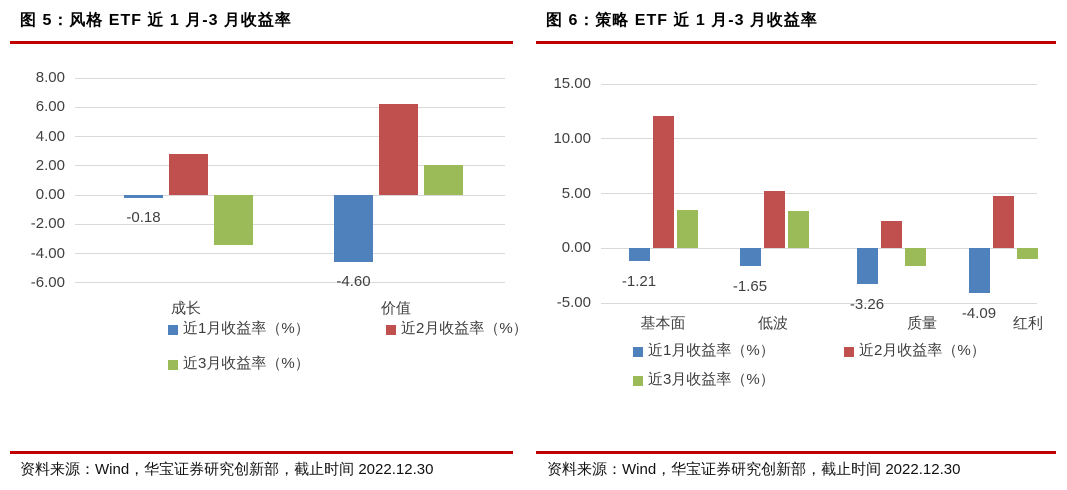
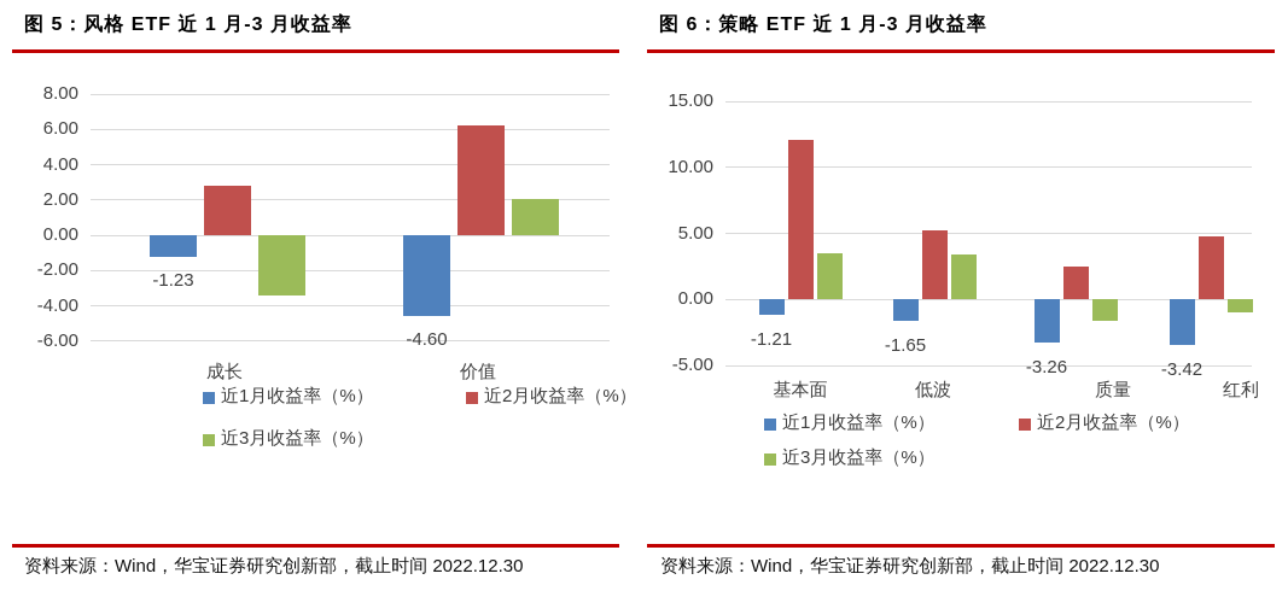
图 5：风格 ETF 近 1 月-3 月收益率/近1月收益率（%）/成长: -0.18 -> -1.23
图 6：策略 ETF 近 1 月-3 月收益率/近1月收益率（%）/红利: -4.09 -> -3.42
